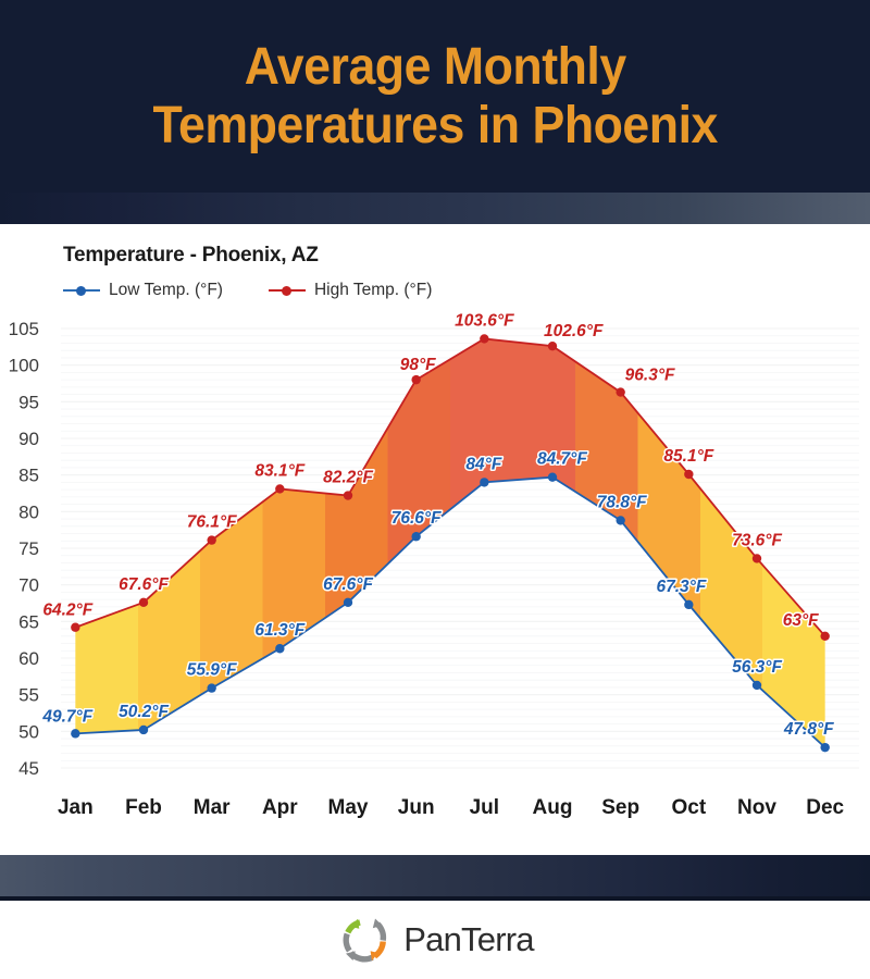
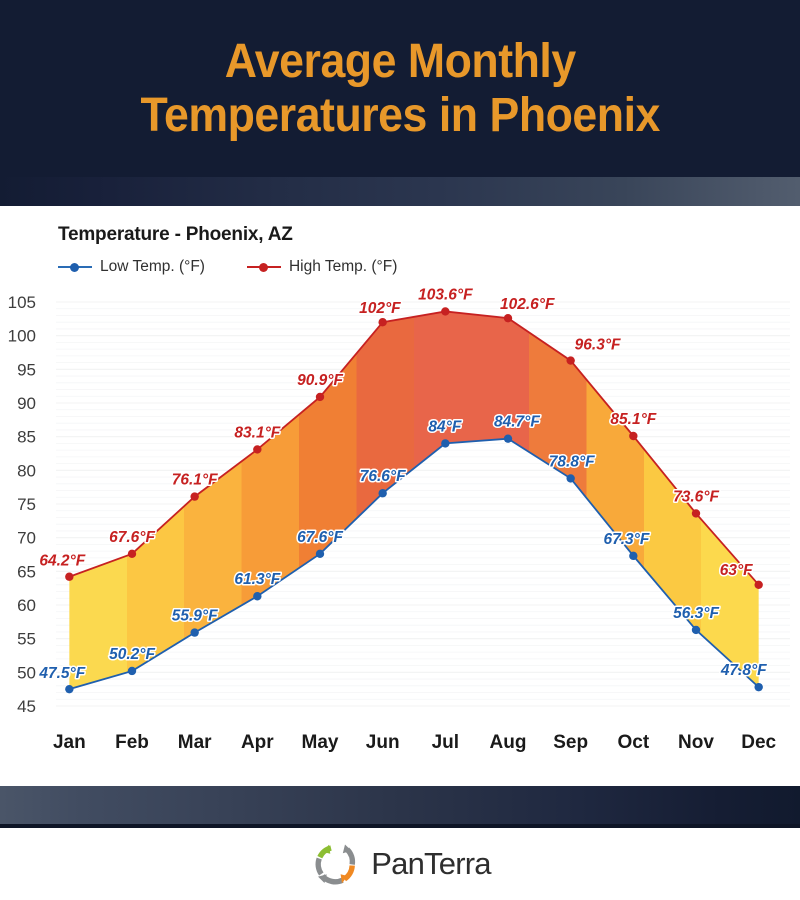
Low Temp. (°F)/Jan: 49.7°F -> 47.5°F
High Temp. (°F)/May: 82.2°F -> 90.9°F
High Temp. (°F)/Jun: 98°F -> 102°F
